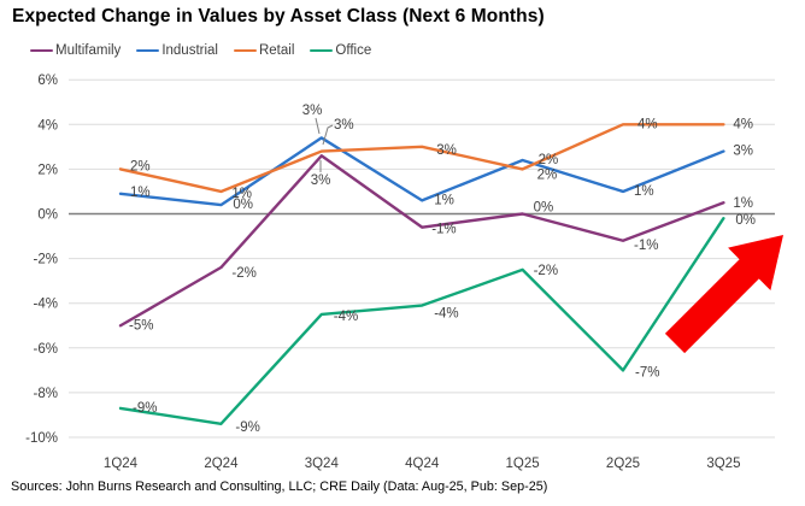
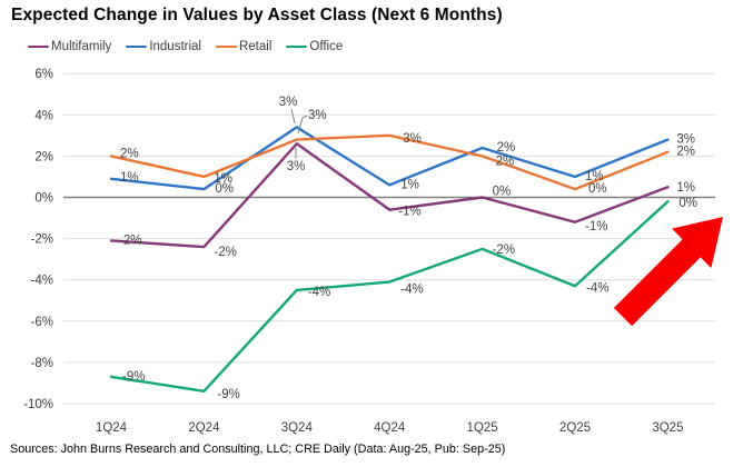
Multifamily/1Q24: -5% -> -2%
Retail/2Q25: 4% -> 0%
Office/2Q25: -7% -> -4%
Retail/3Q25: 4% -> 2%
